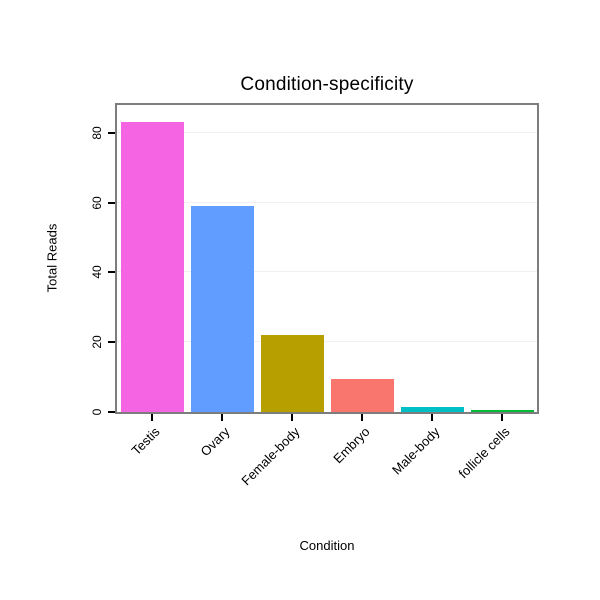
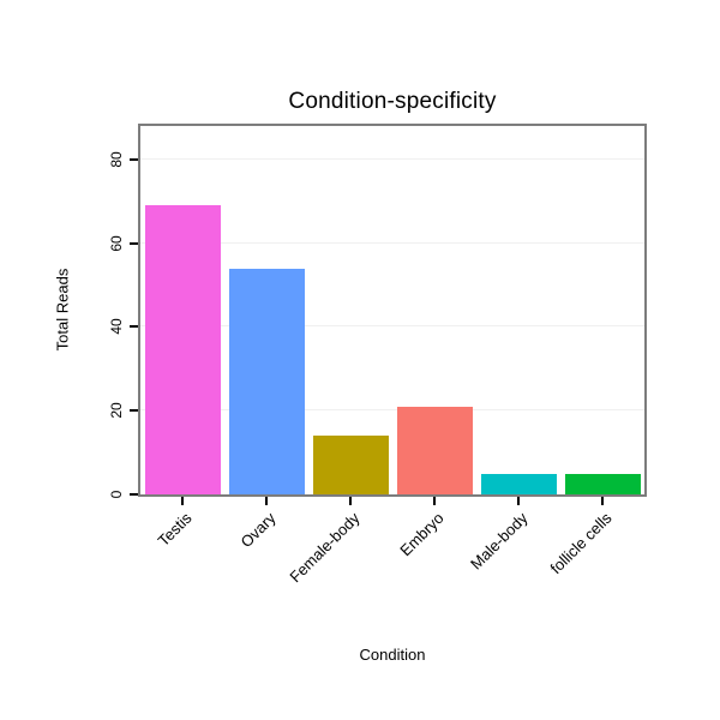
Testis: 83 -> 69
Ovary: 59 -> 54
Female-body: 22 -> 14
Embryo: 10 -> 21
Male-body: 2 -> 5
follicle cells: 1 -> 5
